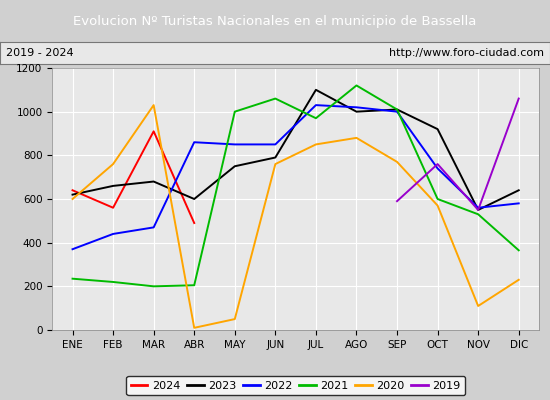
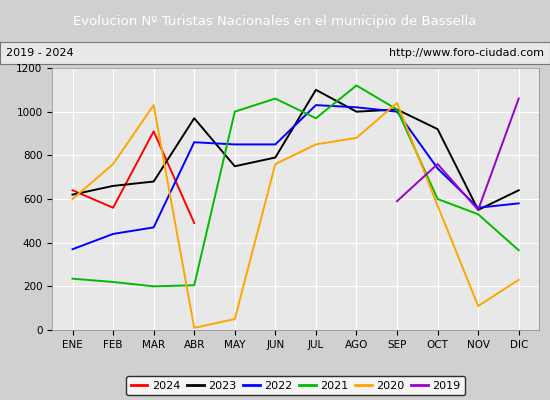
2023/ABR: 600 -> 970
2020/SEP: 770 -> 1040
